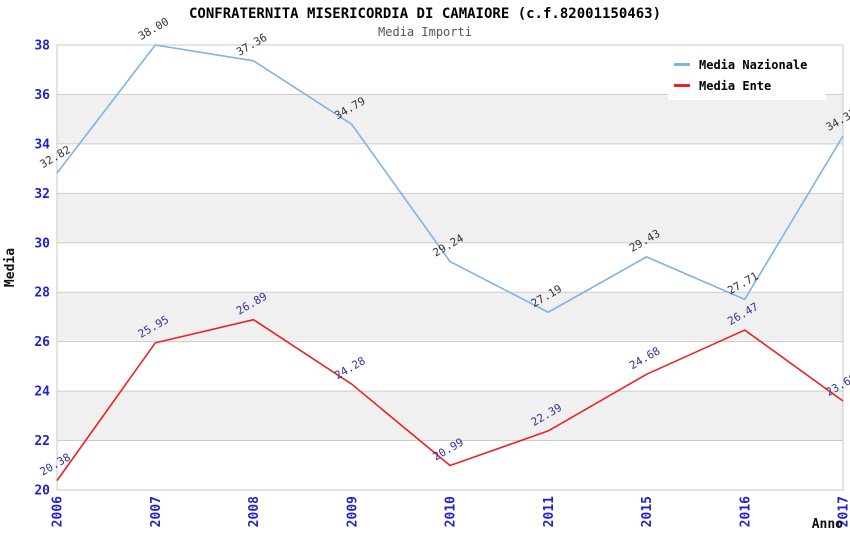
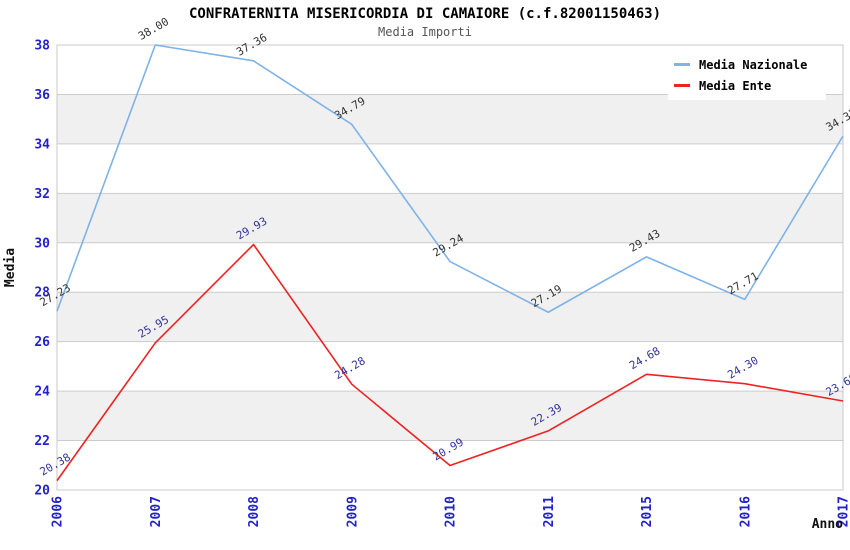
Media Nazionale/2006: 32.82 -> 27.23
Media Ente/2008: 26.89 -> 29.93
Media Ente/2016: 26.47 -> 24.30
